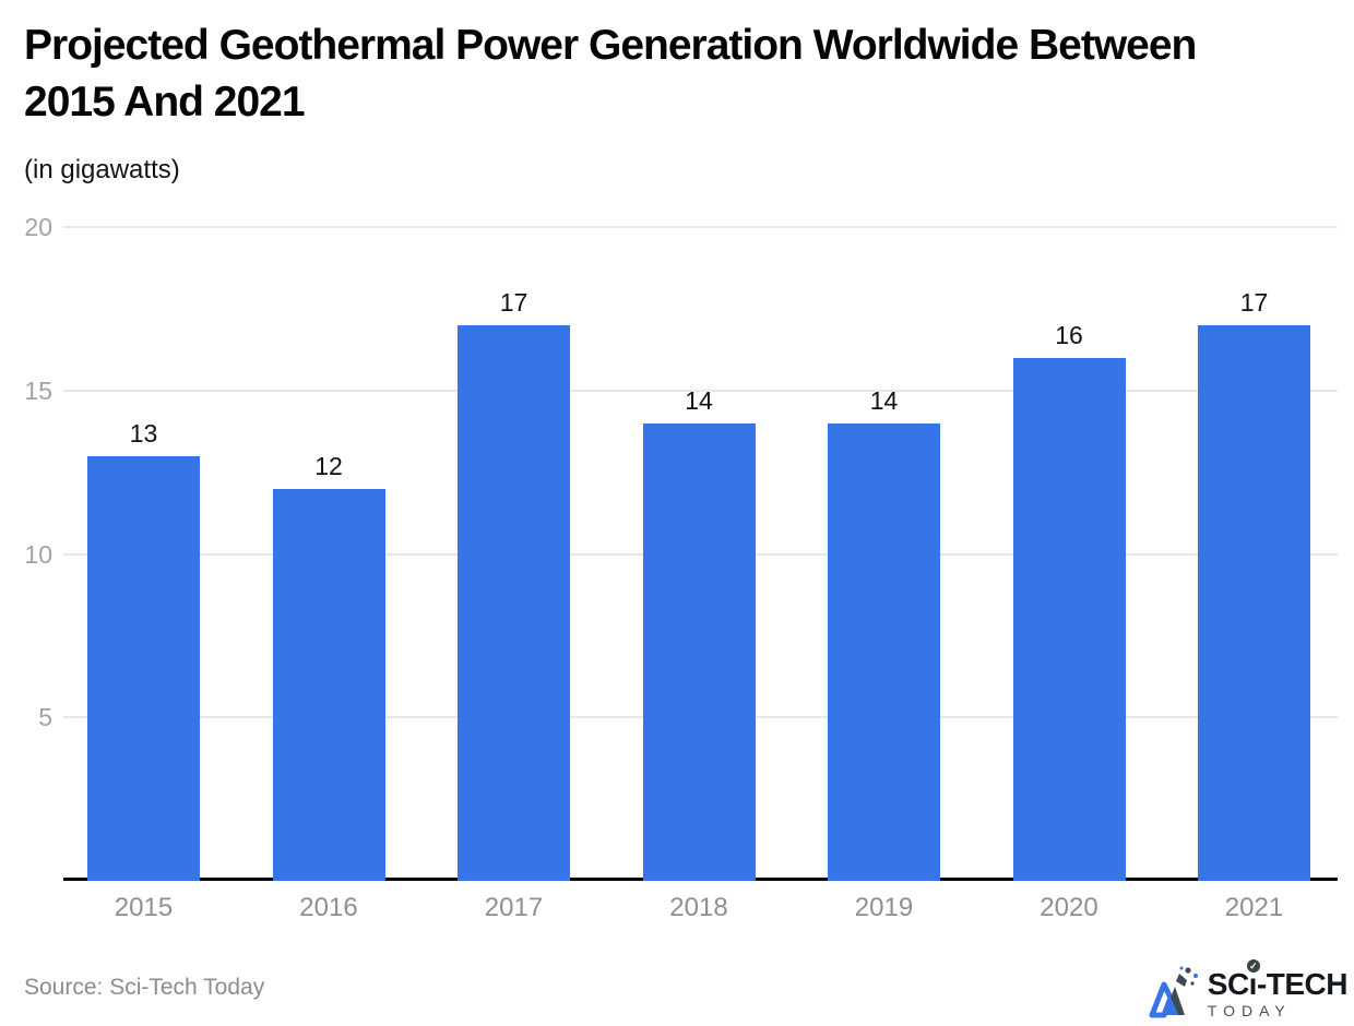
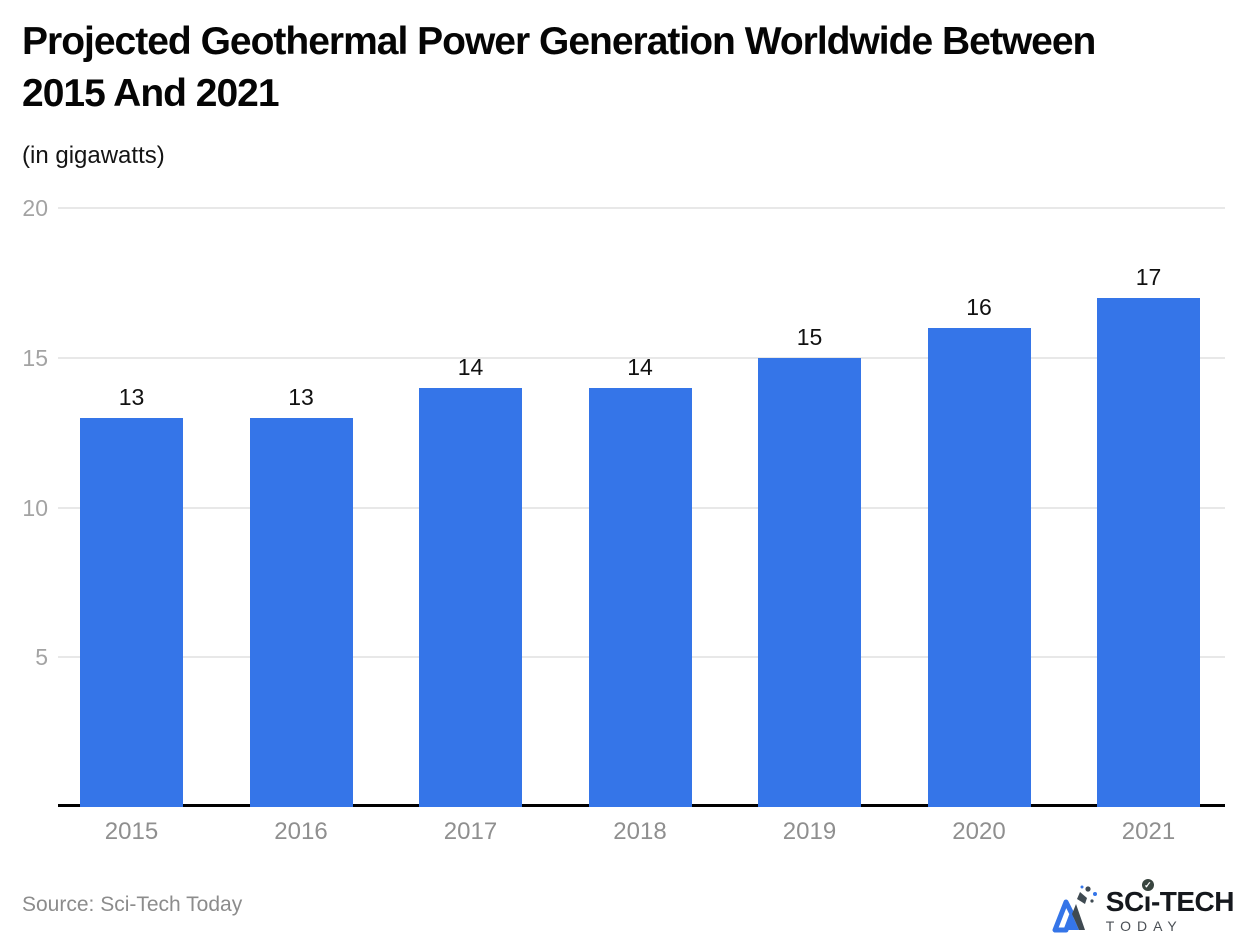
2016: 12 -> 13
2017: 17 -> 14
2019: 14 -> 15
